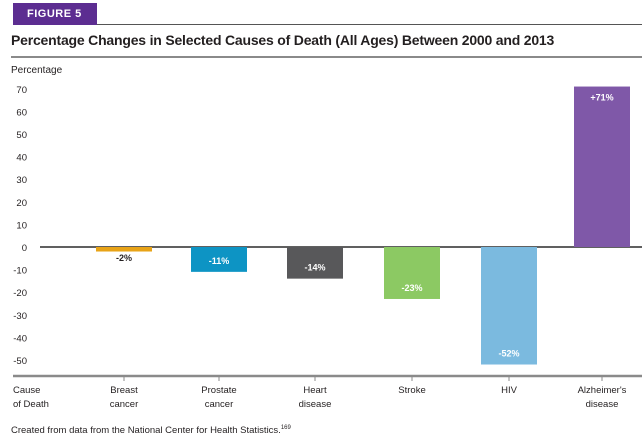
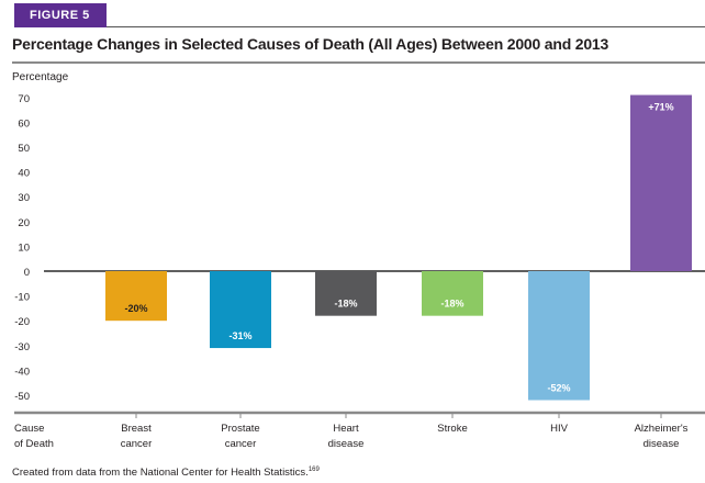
Breast cancer: -2% -> -20%
Prostate cancer: -11% -> -31%
Heart disease: -14% -> -18%
Stroke: -23% -> -18%
